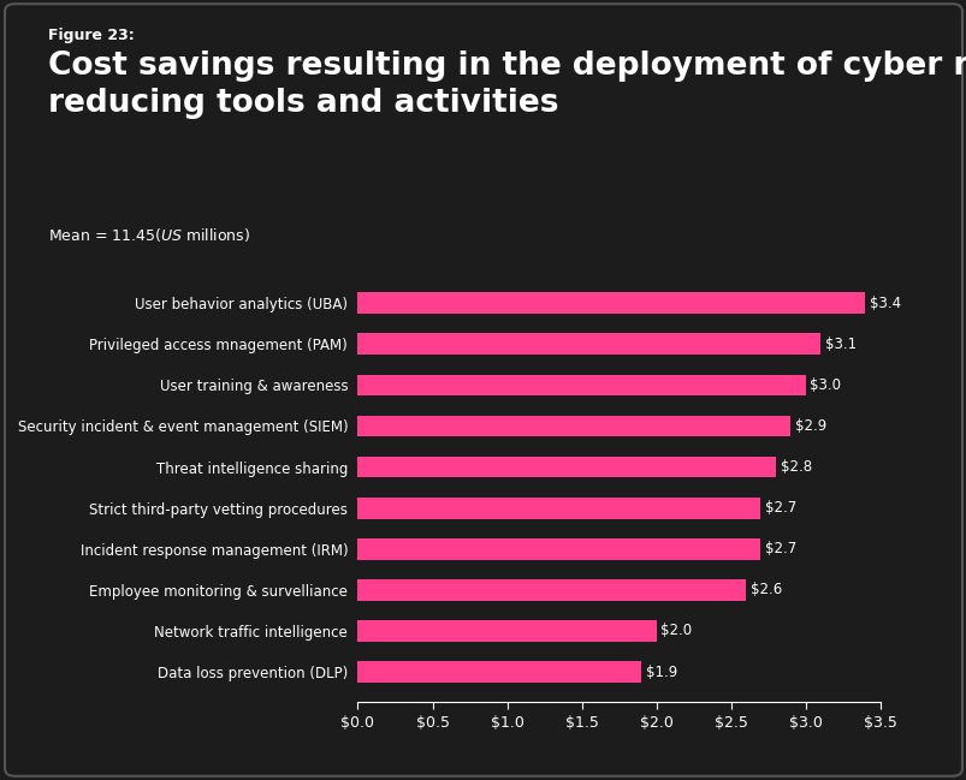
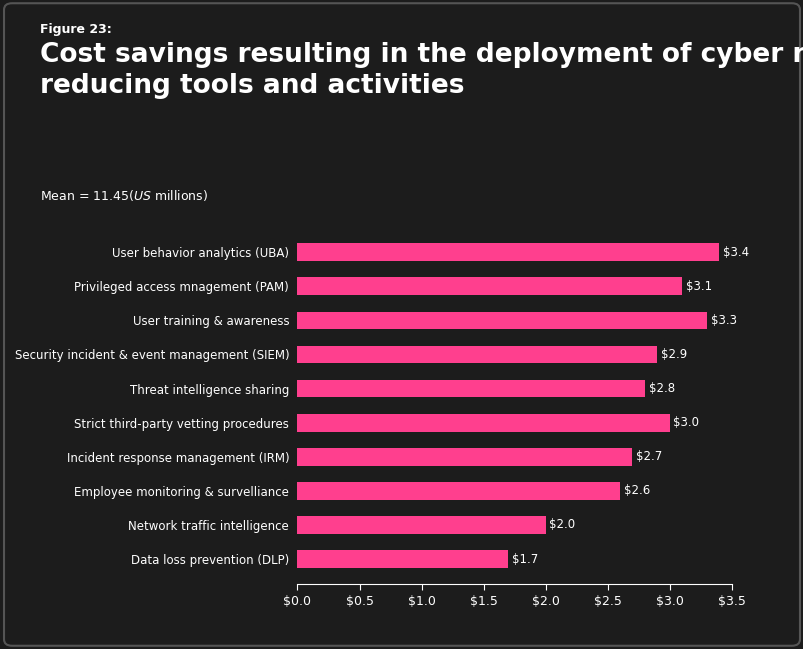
User training & awareness: $3.0 -> $3.3
Strict third-party vetting procedures: $2.7 -> $3.0
Data loss prevention (DLP): $1.9 -> $1.7
